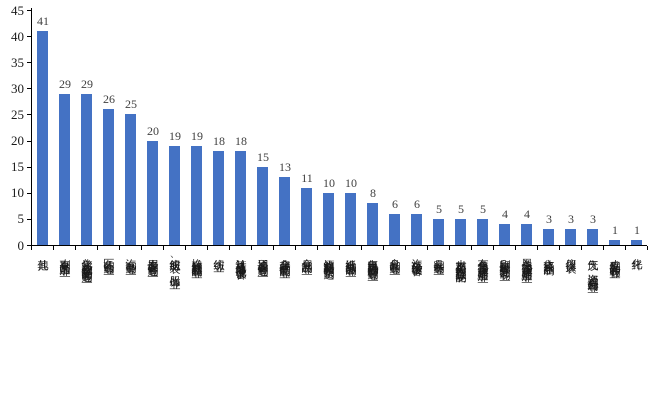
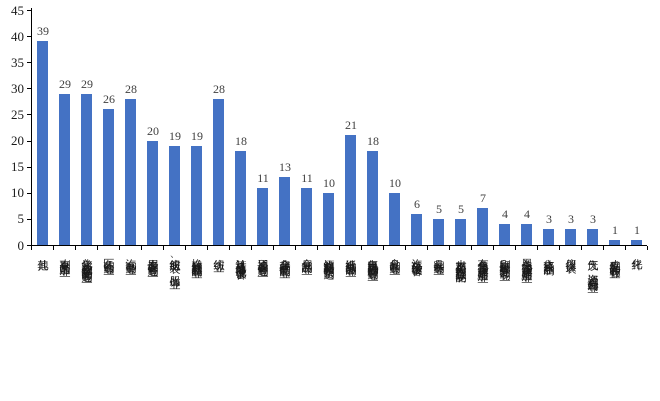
其他: 41 -> 39
汽车制造业: 25 -> 28
纺织业: 18 -> 28
通用设备制造业: 15 -> 11
造纸和纸制品业: 10 -> 21
电气机械和器材制造业: 8 -> 18
食品制造业: 6 -> 10
有色金属冶炼和压延加工业: 5 -> 7
